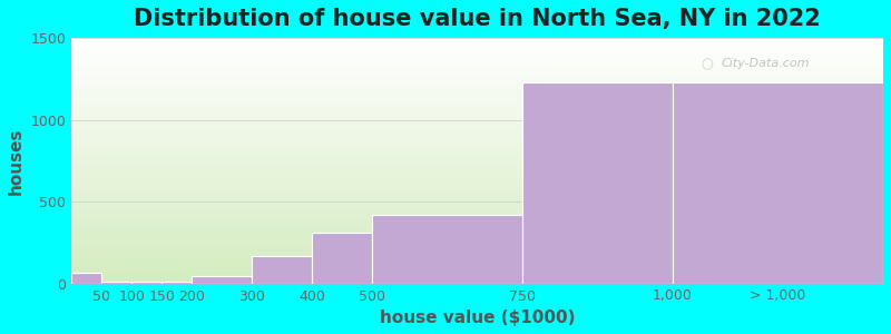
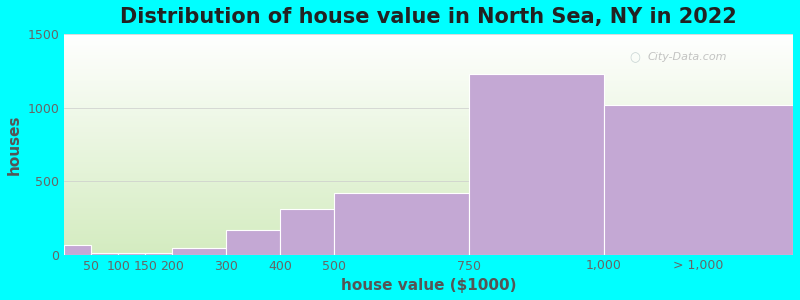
> 1,000: 1230 -> 1020
